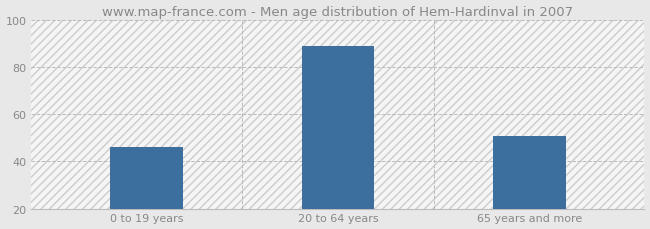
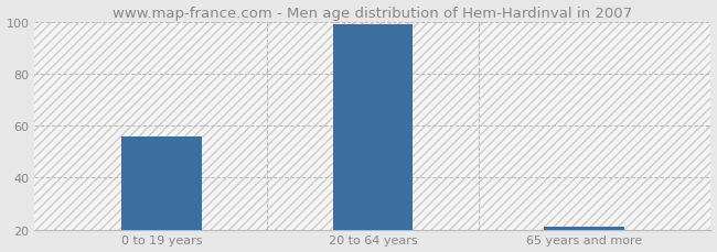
0 to 19 years: 46 -> 56
20 to 64 years: 89 -> 99
65 years and more: 51 -> 21
